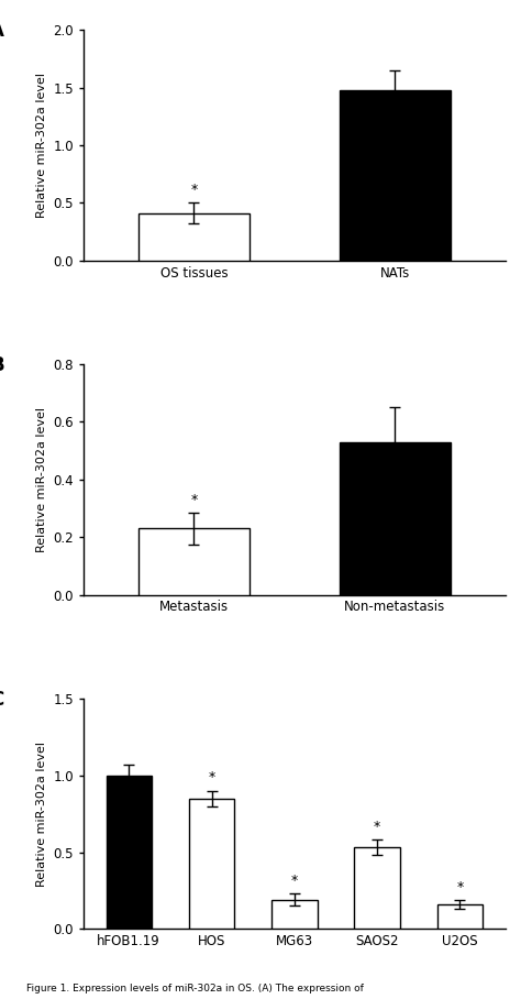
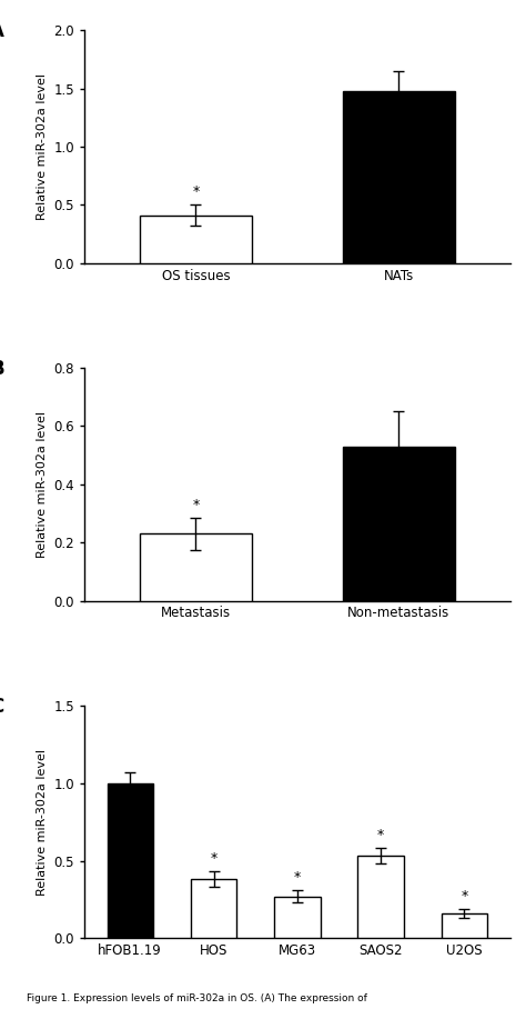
HOS: 0.85 -> 0.38
MG63: 0.19 -> 0.27
